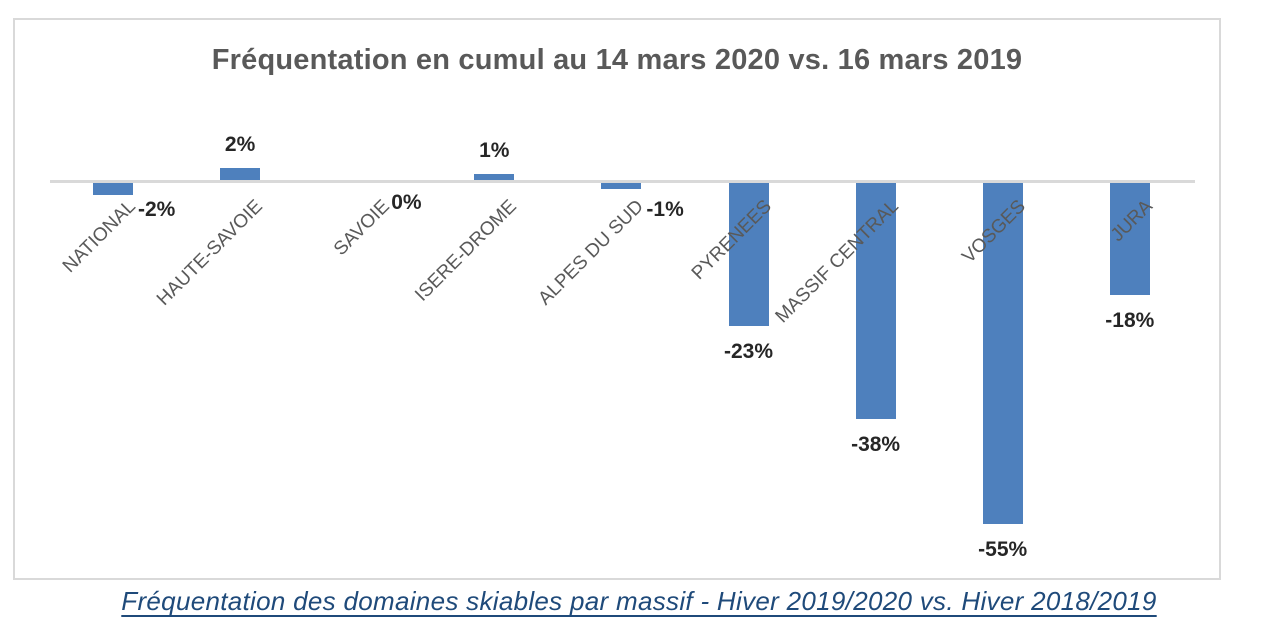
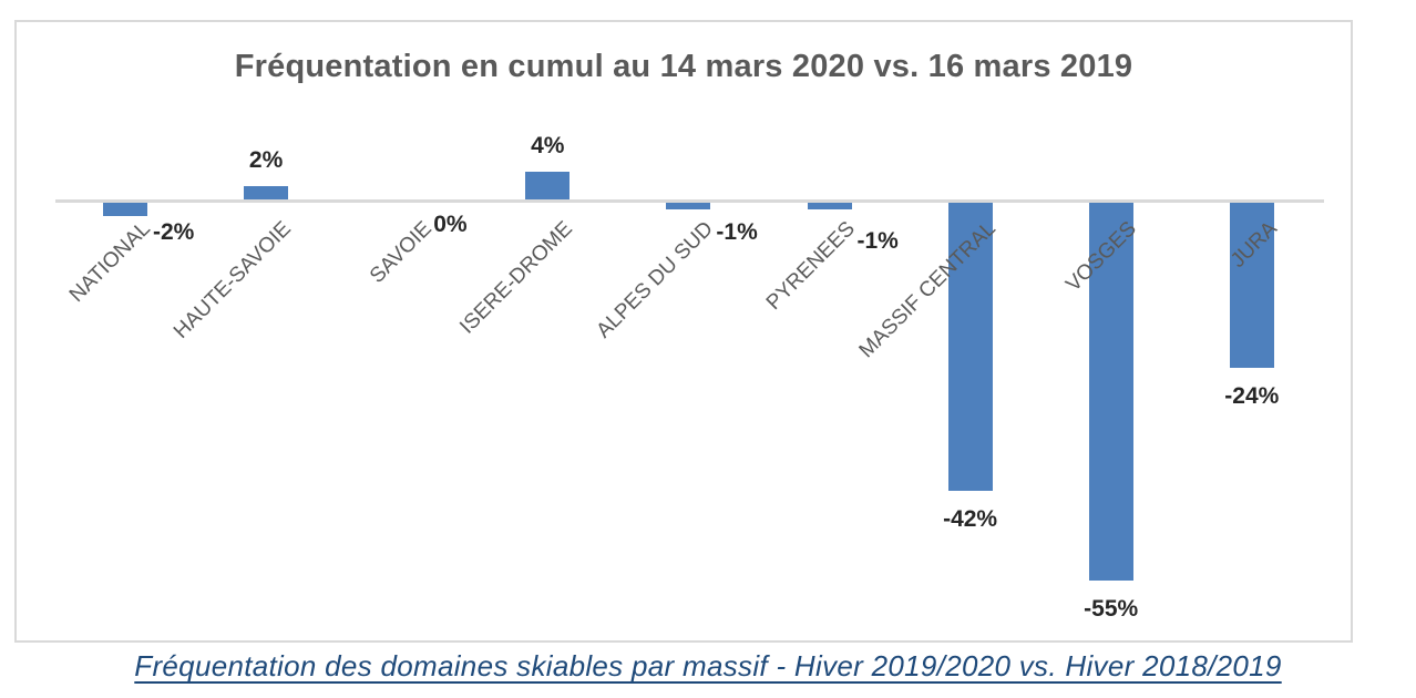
ISERE-DROME: 1% -> 4%
PYRENEES: -23% -> -1%
MASSIF CENTRAL: -38% -> -42%
JURA: -18% -> -24%
